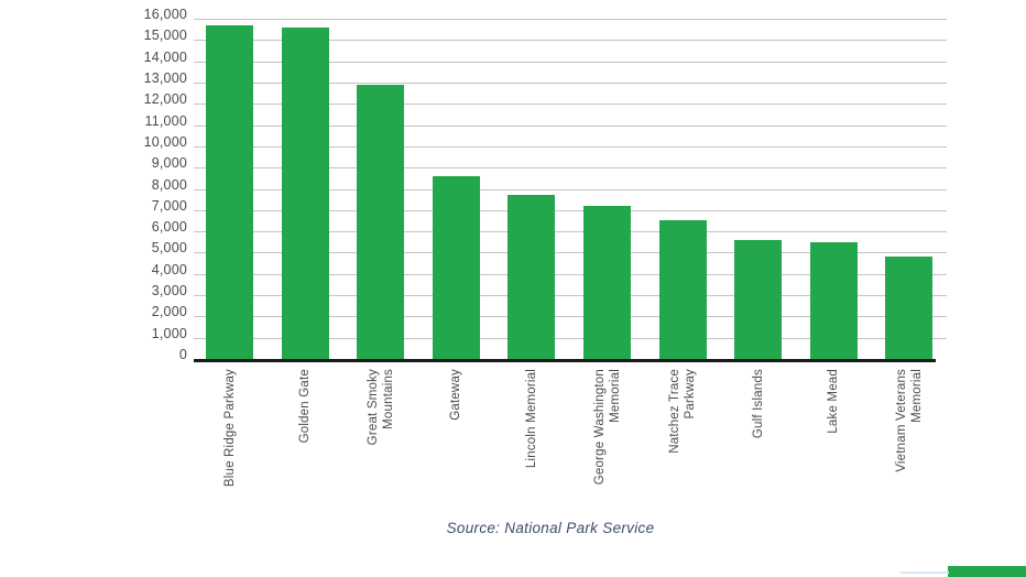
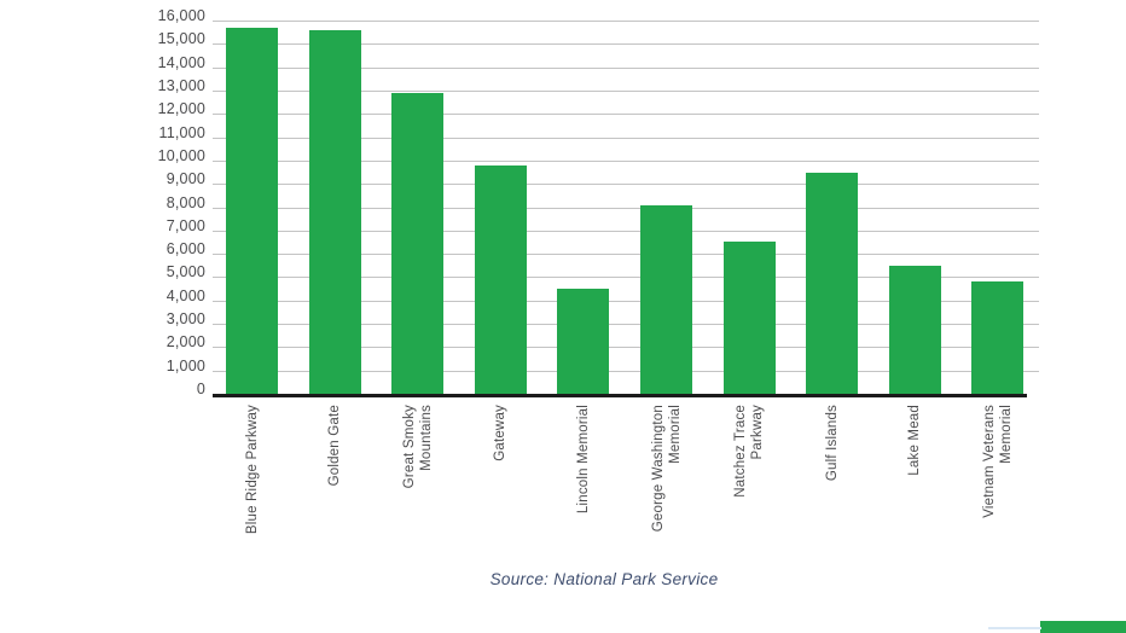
Gateway: 8600 -> 9800
Lincoln Memorial: 7700 -> 4500
George Washington Memorial: 7200 -> 8100
Gulf Islands: 5600 -> 9500
